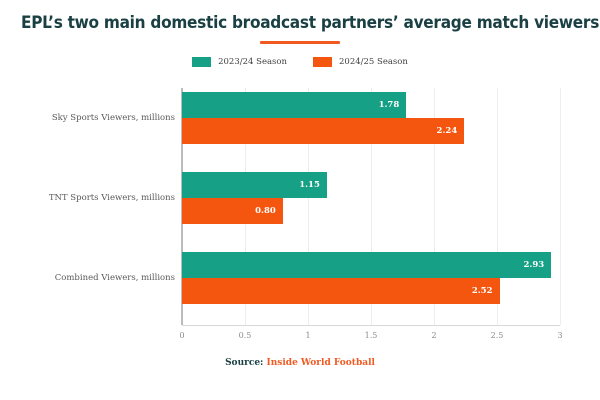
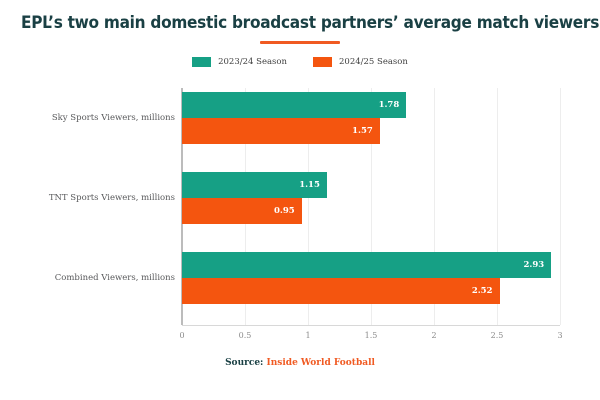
2024/25 Season/Sky Sports Viewers, millions: 2.24 -> 1.57
2024/25 Season/TNT Sports Viewers, millions: 0.80 -> 0.95
